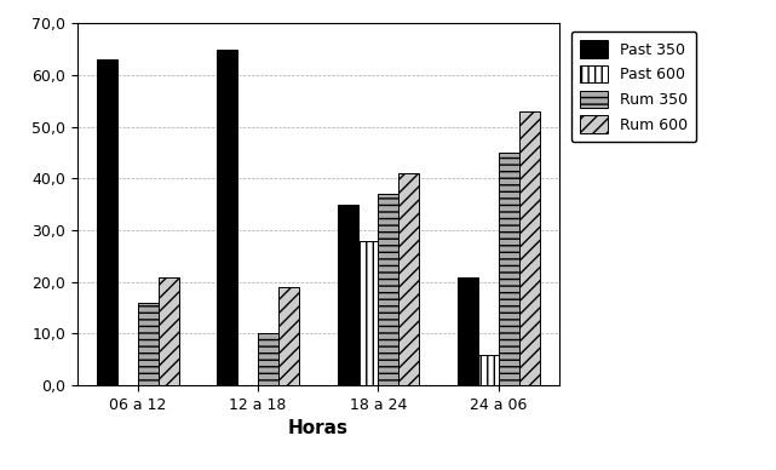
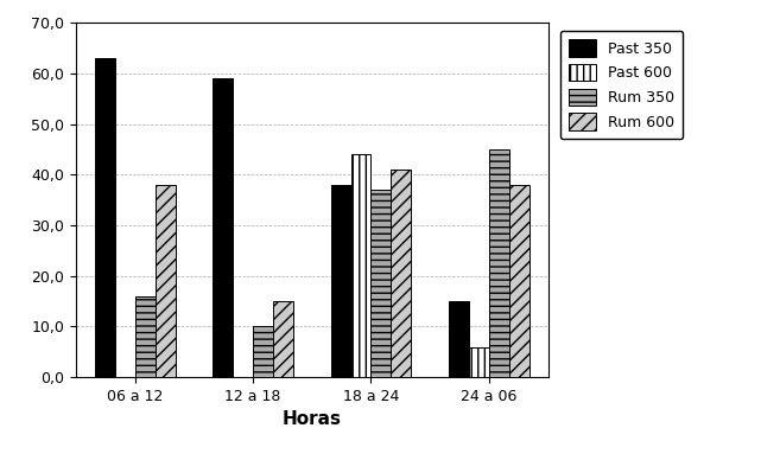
Rum 600/06 a 12: 21 -> 38
Past 350/12 a 18: 65 -> 59
Rum 600/12 a 18: 19 -> 15
Past 350/18 a 24: 35 -> 38
Past 600/18 a 24: 28 -> 44
Past 350/24 a 06: 21 -> 15
Rum 600/24 a 06: 53 -> 38
